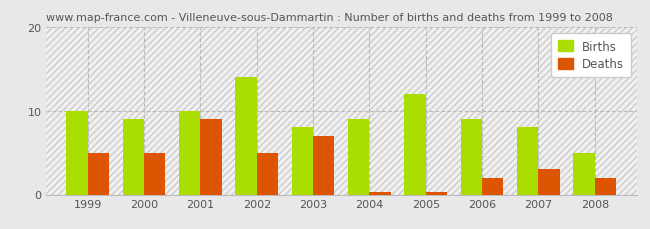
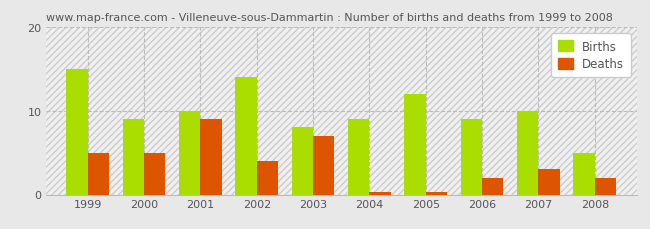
Births/1999: 10 -> 15
Deaths/2002: 5.0 -> 4.0
Births/2007: 8 -> 10
